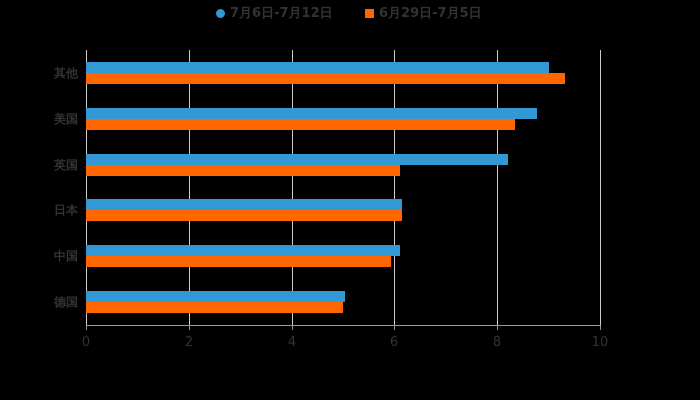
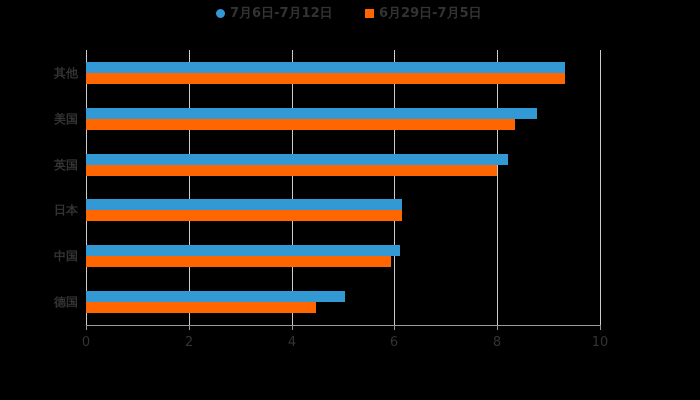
7月6日-7月12日/其他: 9.0 -> 9.3
6月29日-7月5日/英国: 6.1 -> 8.0
6月29日-7月5日/德国: 5.0 -> 4.5
